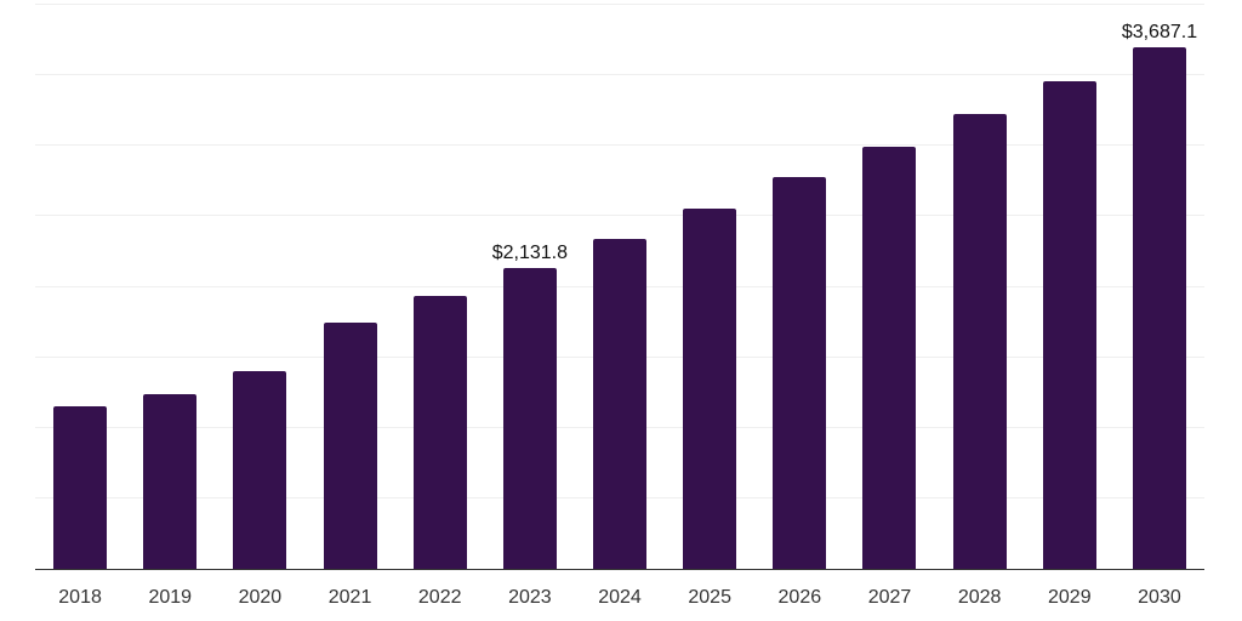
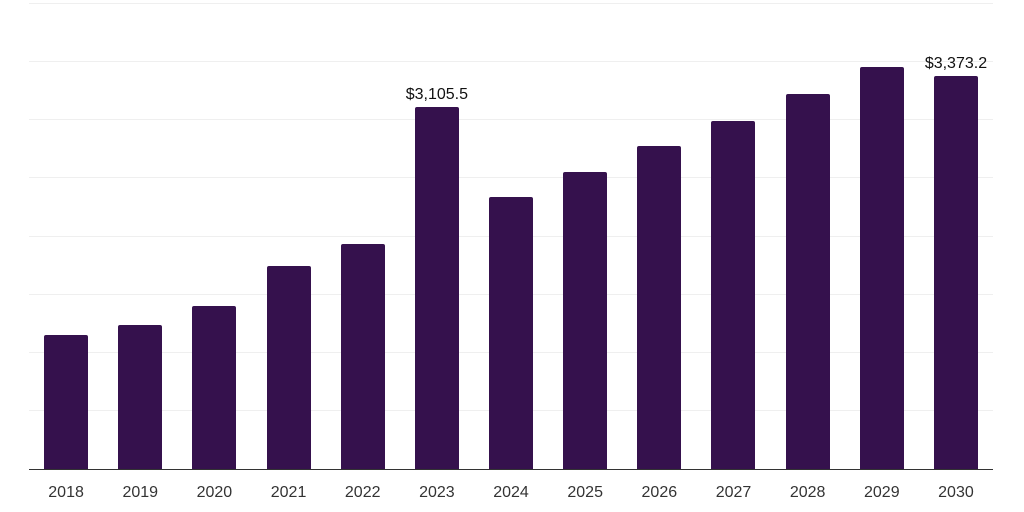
2023: $2,131.8 -> $3,105.5
2030: $3,687.1 -> $3,373.2
